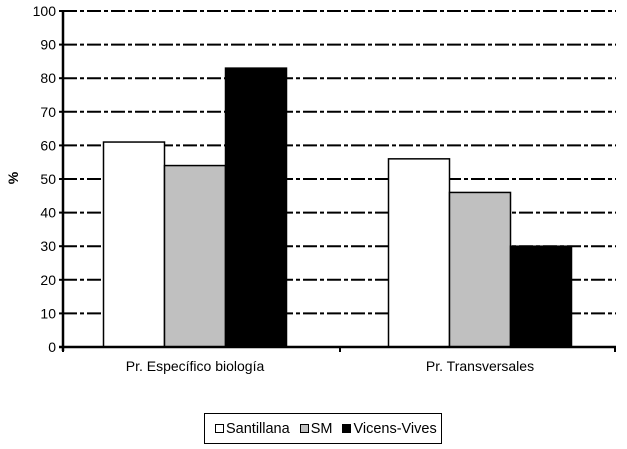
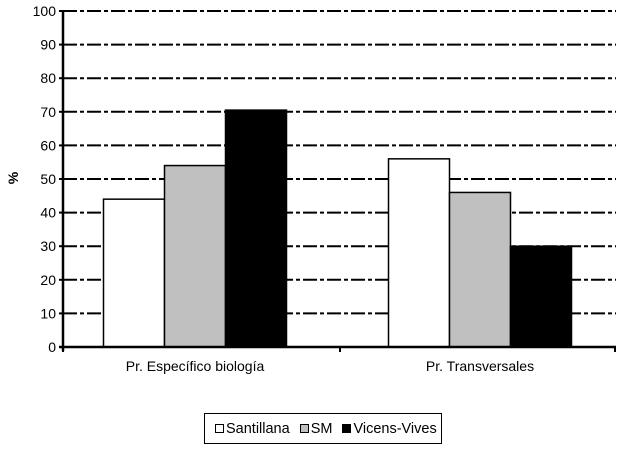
Santillana/Pr. Específico biología: 61 -> 44
Vicens-Vives/Pr. Específico biología: 83 -> 70
